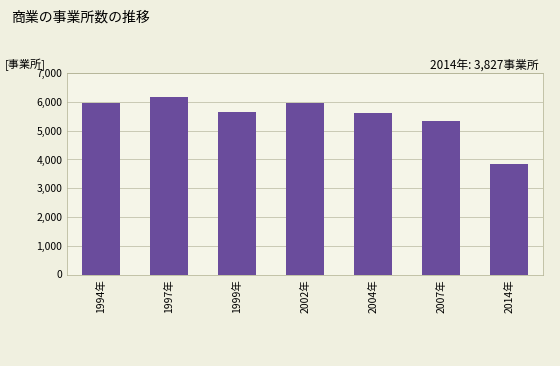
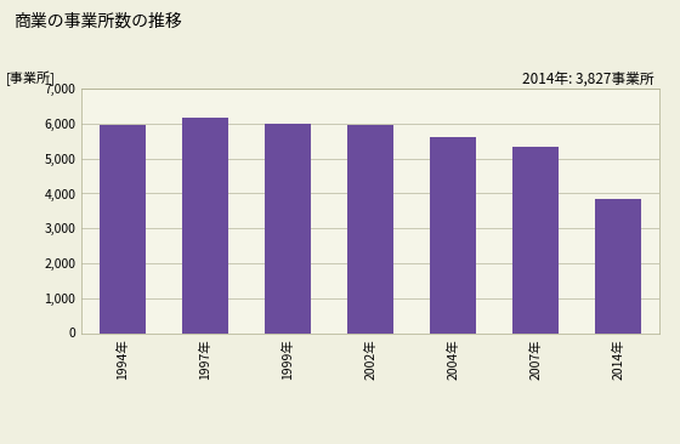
1999年: 5,650 -> 6,010
